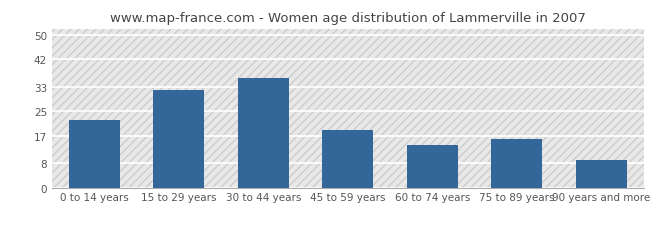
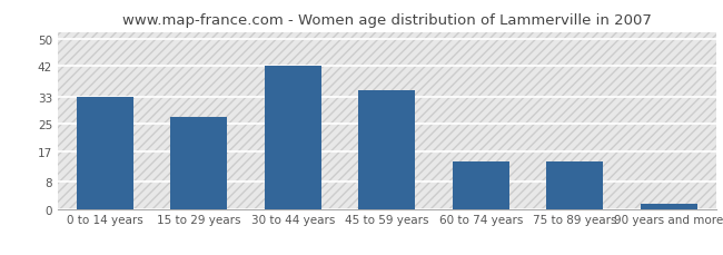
0 to 14 years: 22.0 -> 33.0
15 to 29 years: 32.0 -> 27.0
30 to 44 years: 36.0 -> 42.0
45 to 59 years: 19.0 -> 35.0
75 to 89 years: 16.0 -> 14.0
90 years and more: 9.0 -> 1.5
